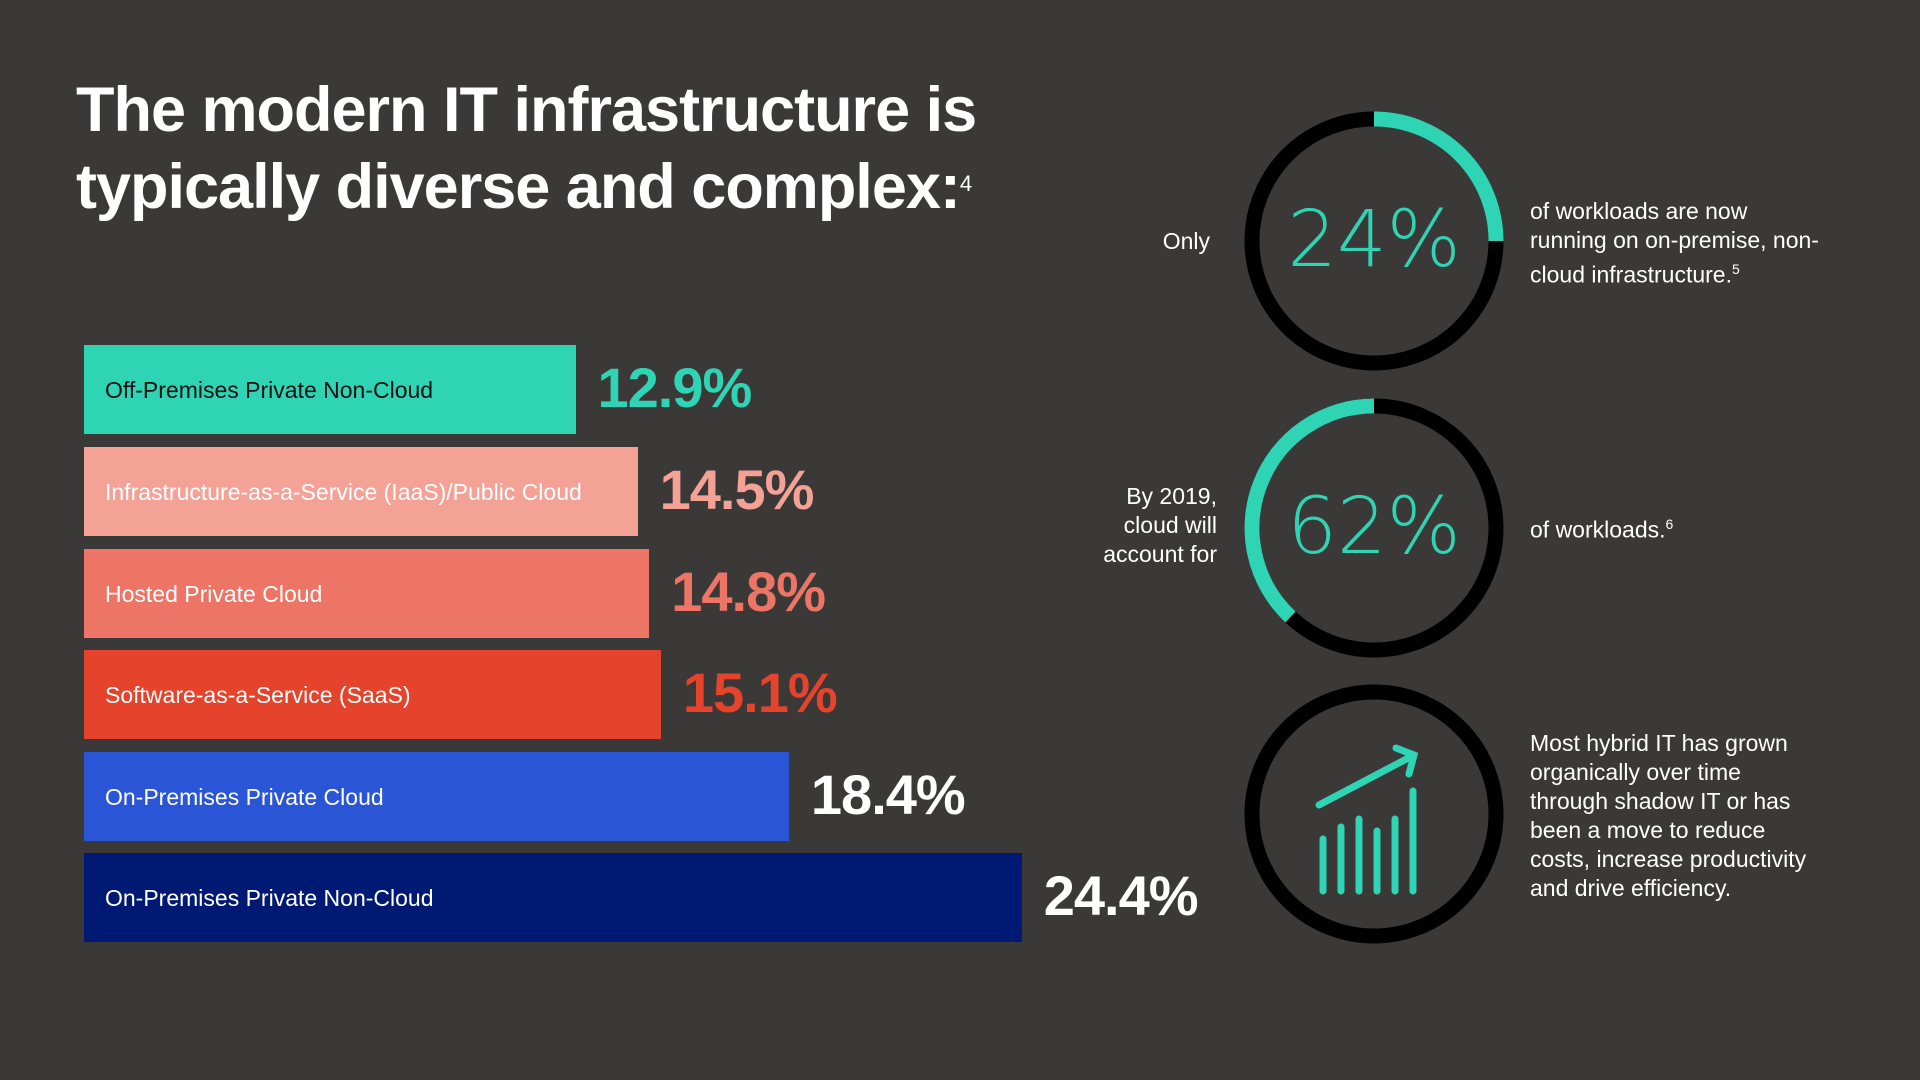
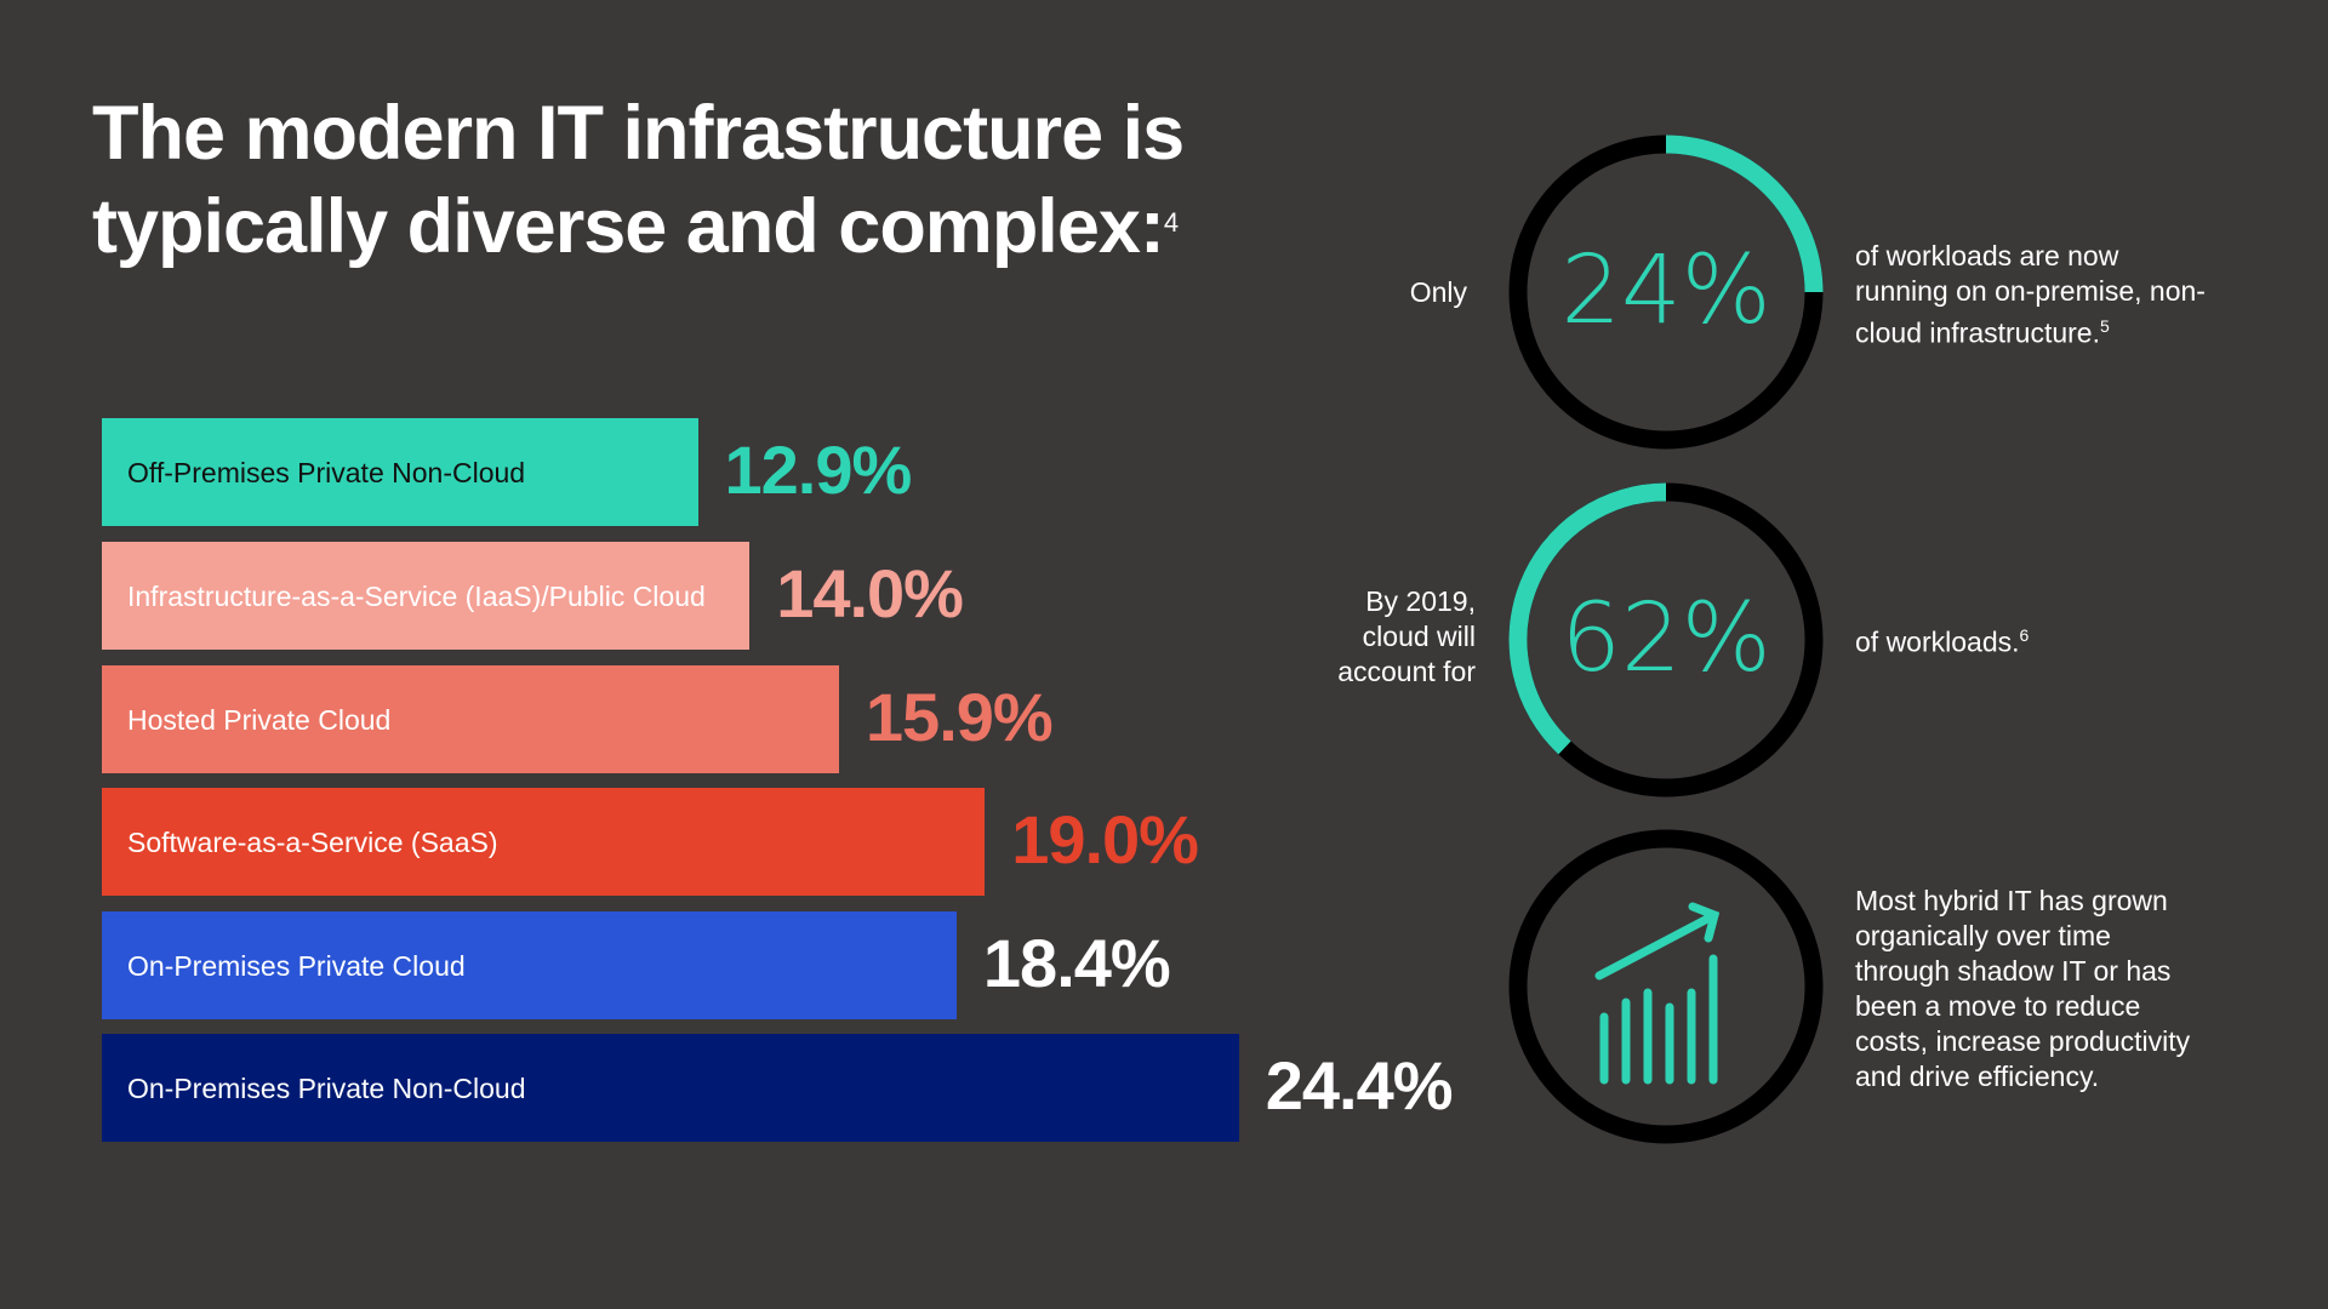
Infrastructure-as-a-Service (IaaS)/Public Cloud: 14.5% -> 14.0%
Hosted Private Cloud: 14.8% -> 15.9%
Software-as-a-Service (SaaS): 15.1% -> 19.0%
